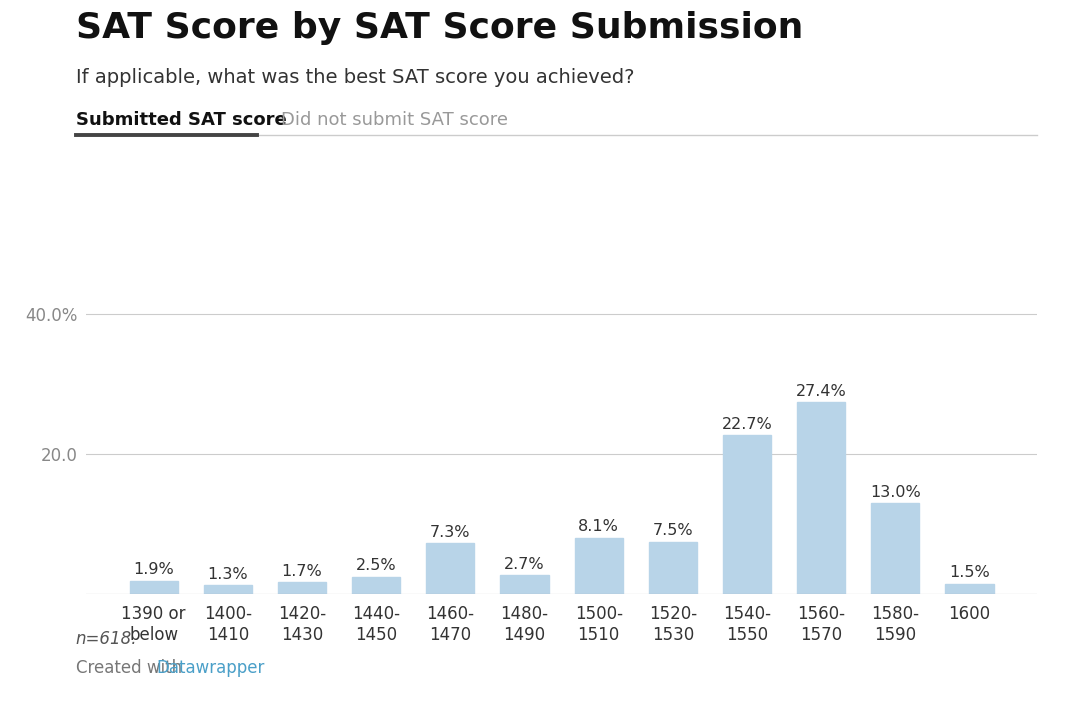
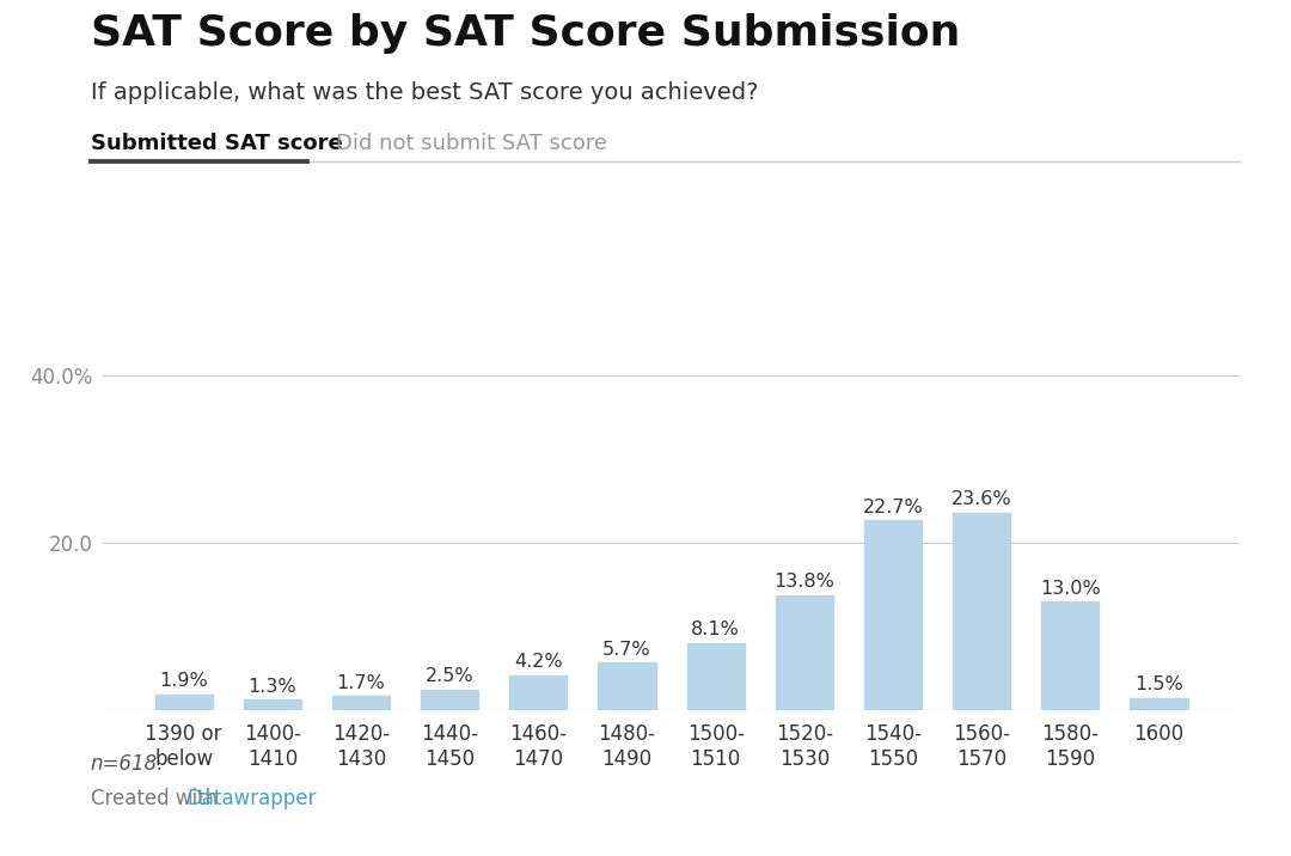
1460- 1470: 7.3% -> 4.2%
1480- 1490: 2.7% -> 5.7%
1520- 1530: 7.5% -> 13.8%
1560- 1570: 27.4% -> 23.6%
